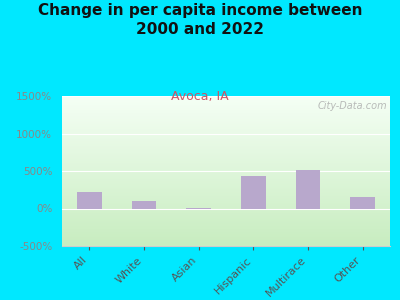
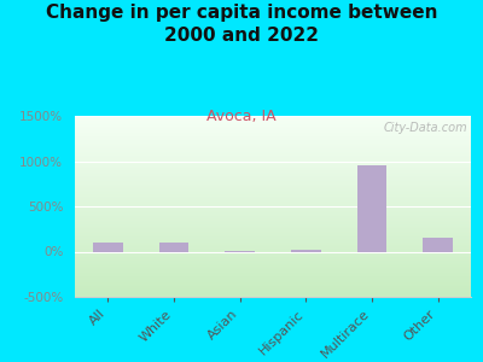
All: 220% -> 100%
Hispanic: 440% -> 20%
Multirace: 520% -> 950%
